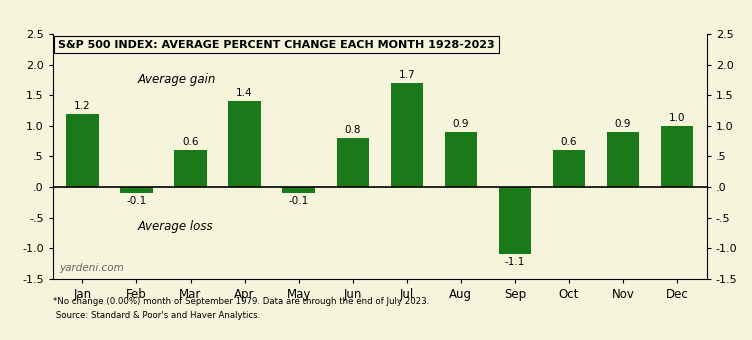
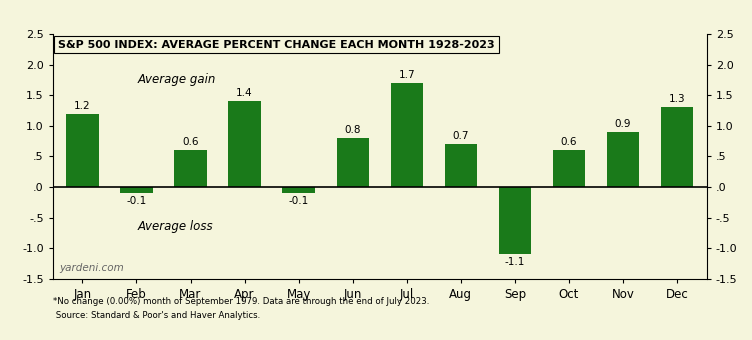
Aug: 0.9 -> 0.7
Dec: 1.0 -> 1.3
